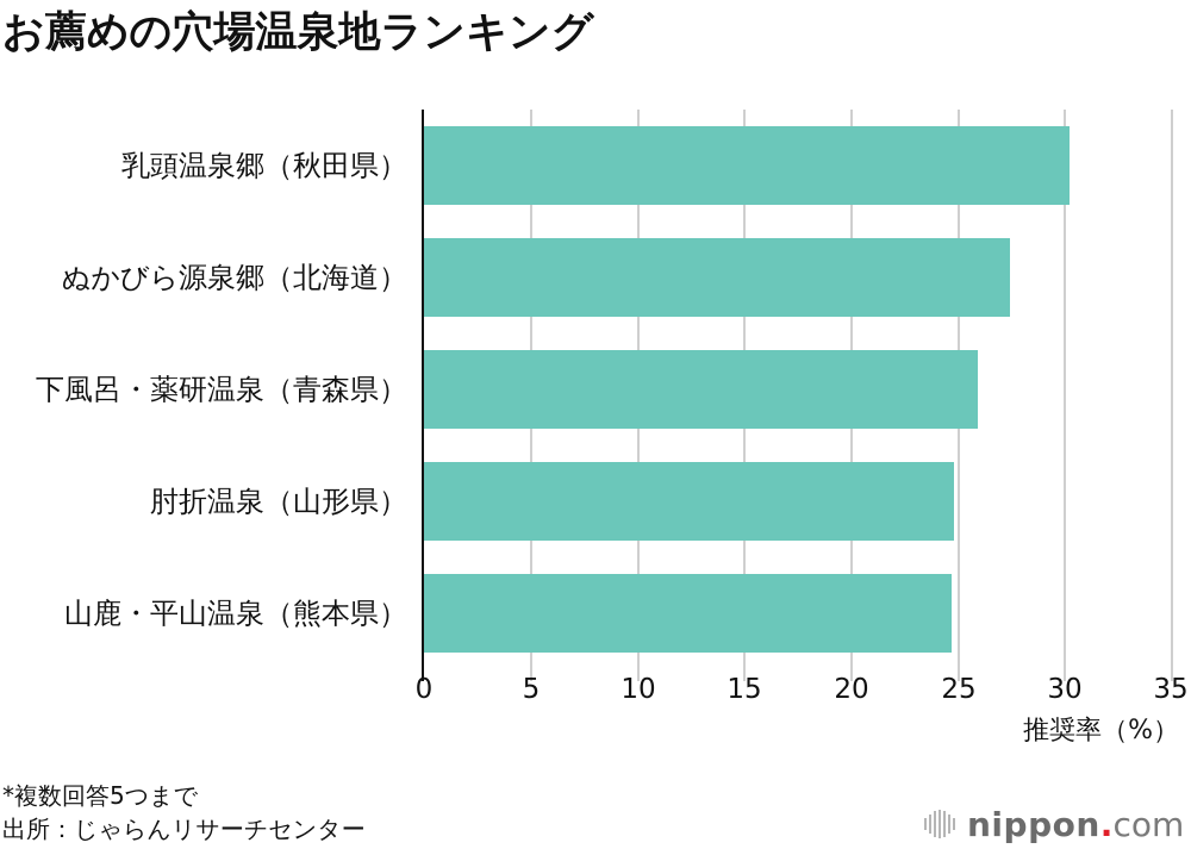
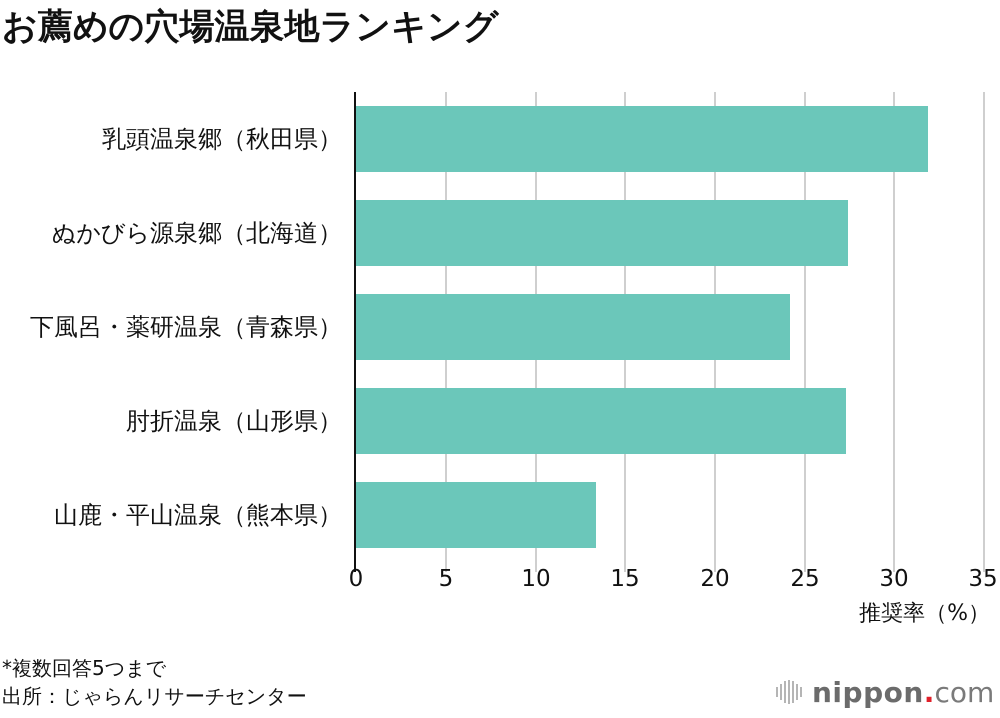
乳頭温泉郷（秋田県）: 30.2 -> 31.9
下風呂・薬研温泉（青森県）: 25.9 -> 24.2
肘折温泉（山形県）: 24.8 -> 27.3
山鹿・平山温泉（熊本県）: 24.7 -> 13.4
